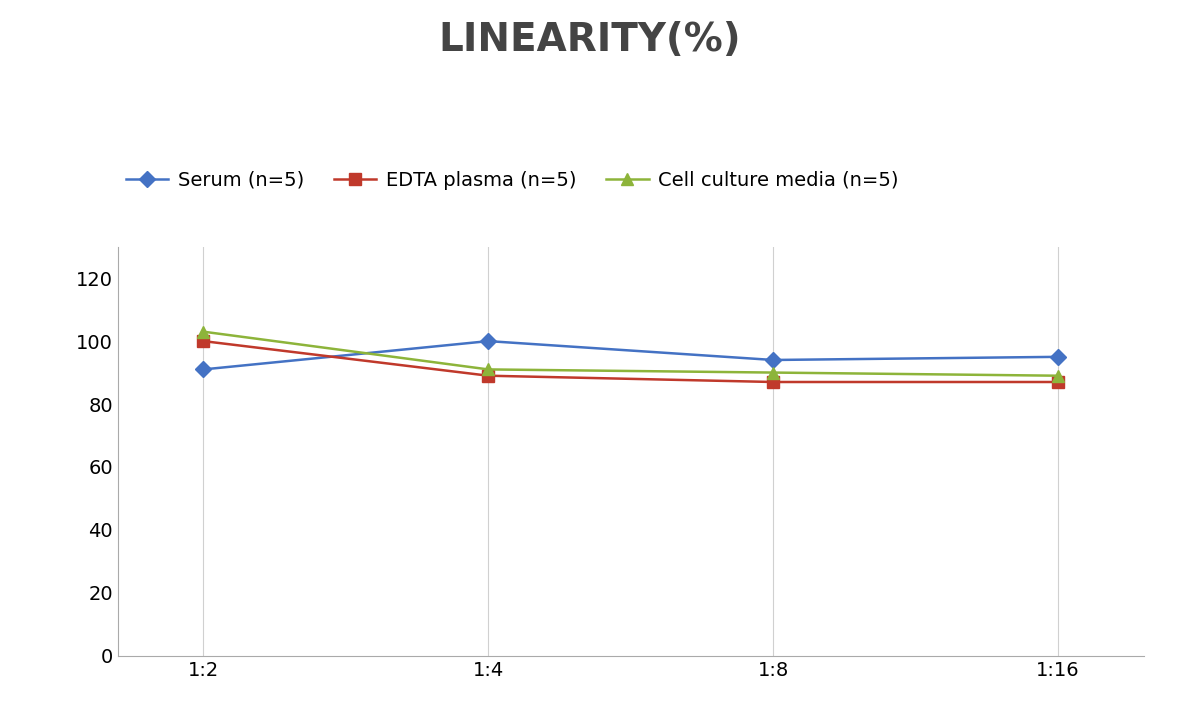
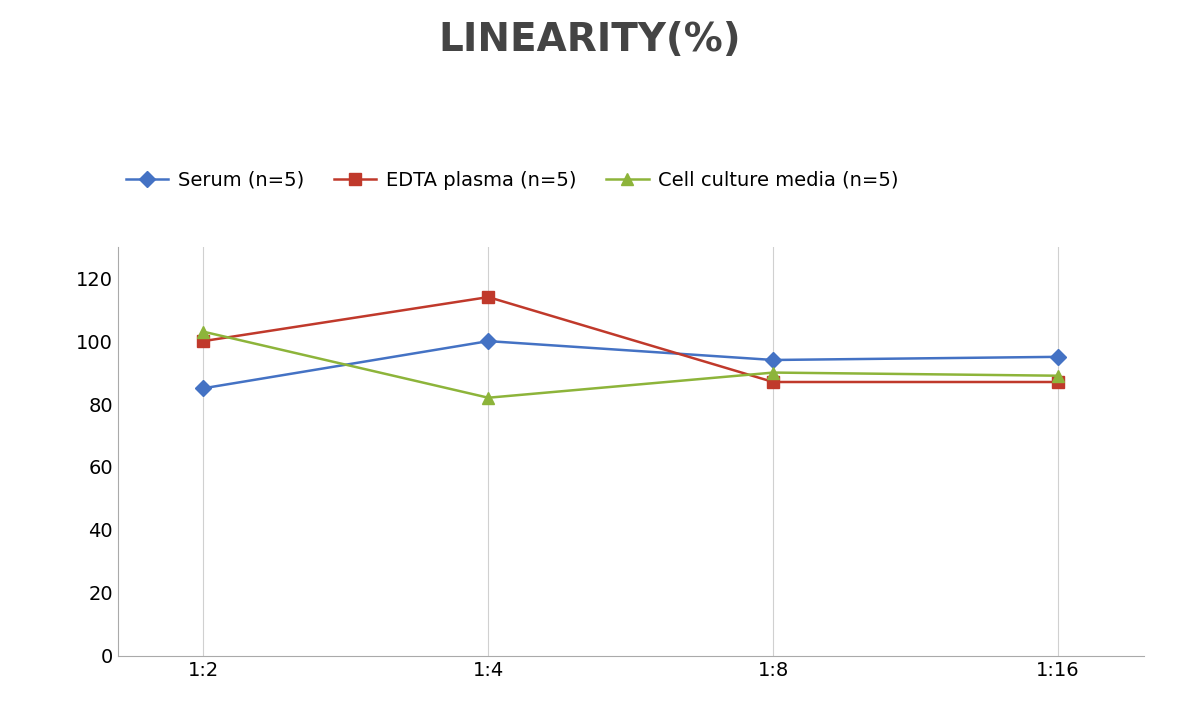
Serum (n=5)/1:2: 91 -> 85
EDTA plasma (n=5)/1:4: 89 -> 114
Cell culture media (n=5)/1:4: 91 -> 82
